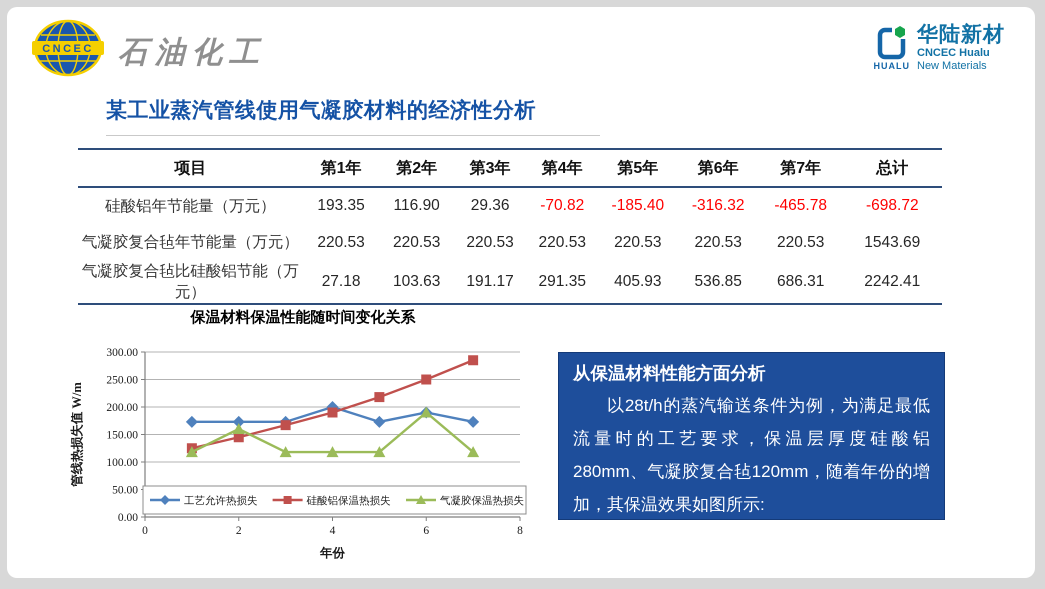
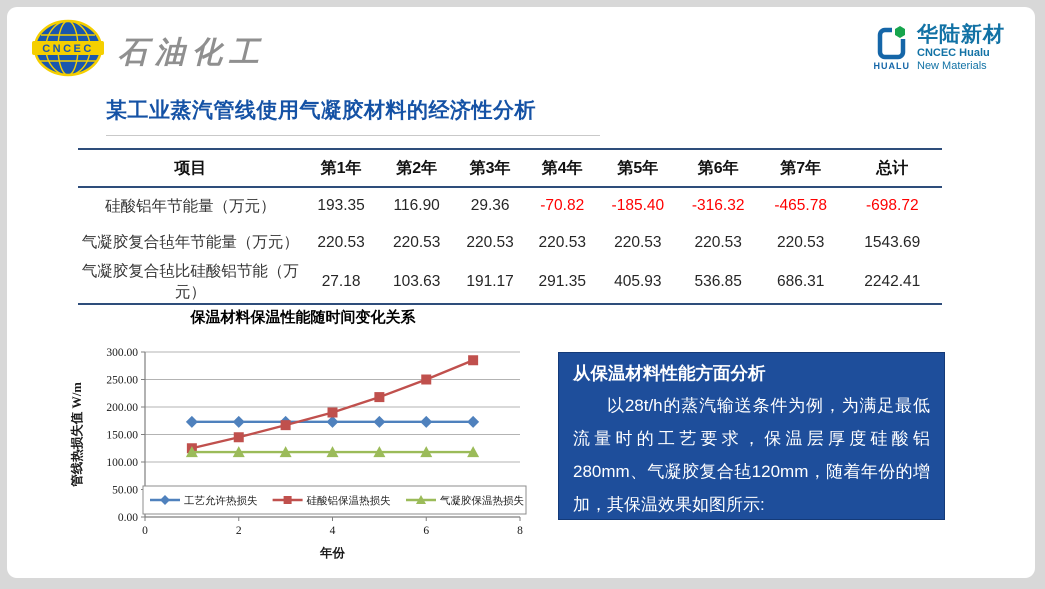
气凝胶保温热损失/2: 160 -> 120
工艺允许热损失/4: 200 -> 170
工艺允许热损失/6: 190 -> 170
气凝胶保温热损失/6: 190 -> 120
